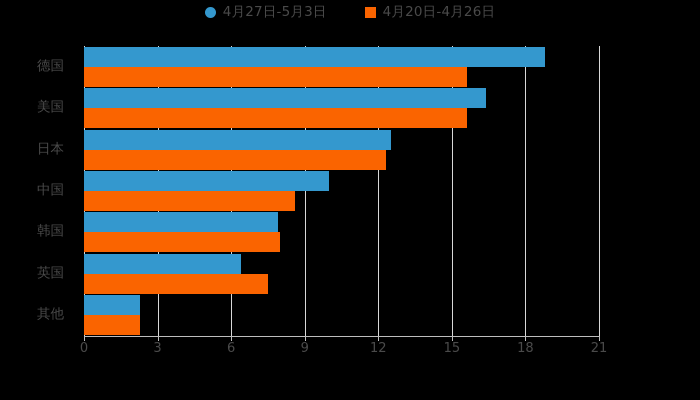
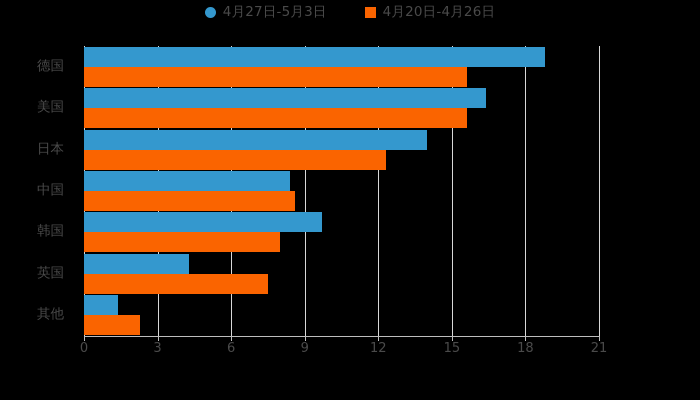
4月27日-5月3日/日本: 12.5 -> 14.0
4月27日-5月3日/中国: 10.0 -> 8.4
4月27日-5月3日/韩国: 7.9 -> 9.7
4月27日-5月3日/英国: 6.4 -> 4.3
4月27日-5月3日/其他: 2.3 -> 1.4
